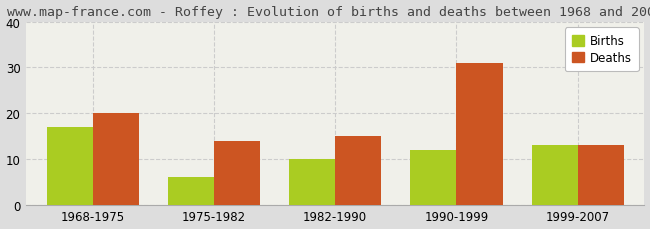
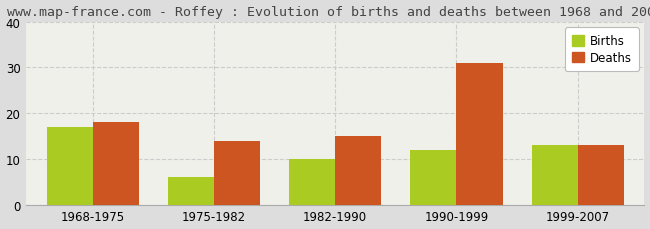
Deaths/1968-1975: 20 -> 18
